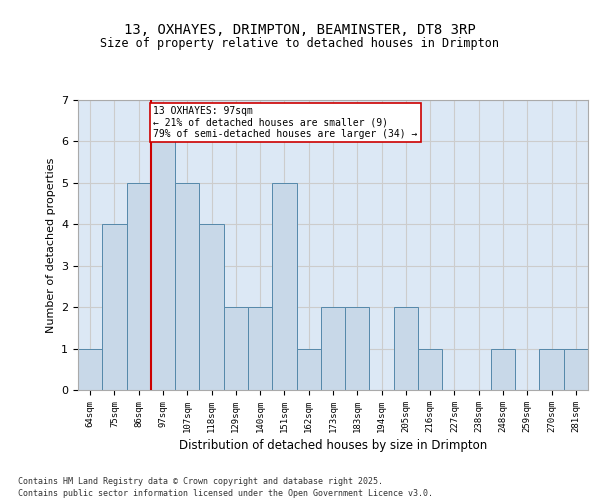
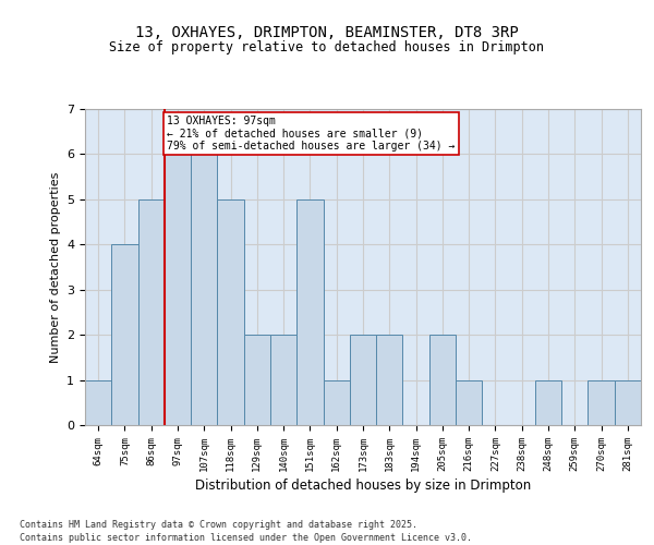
107sqm: 5 -> 6
118sqm: 4 -> 5
